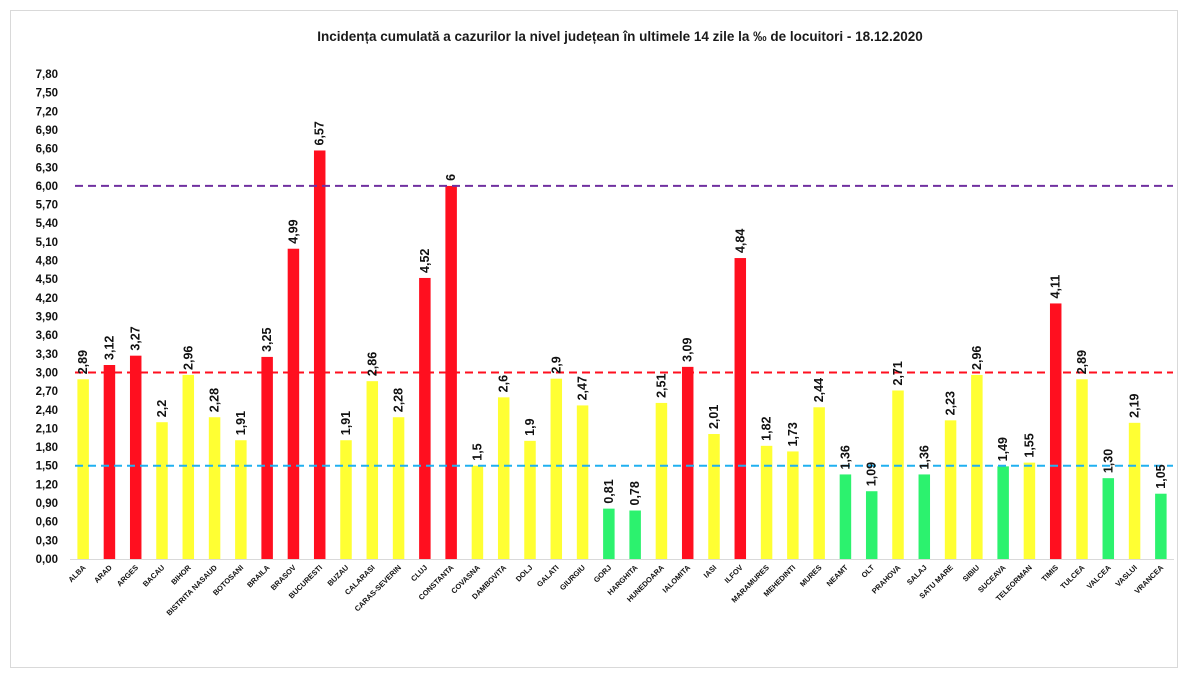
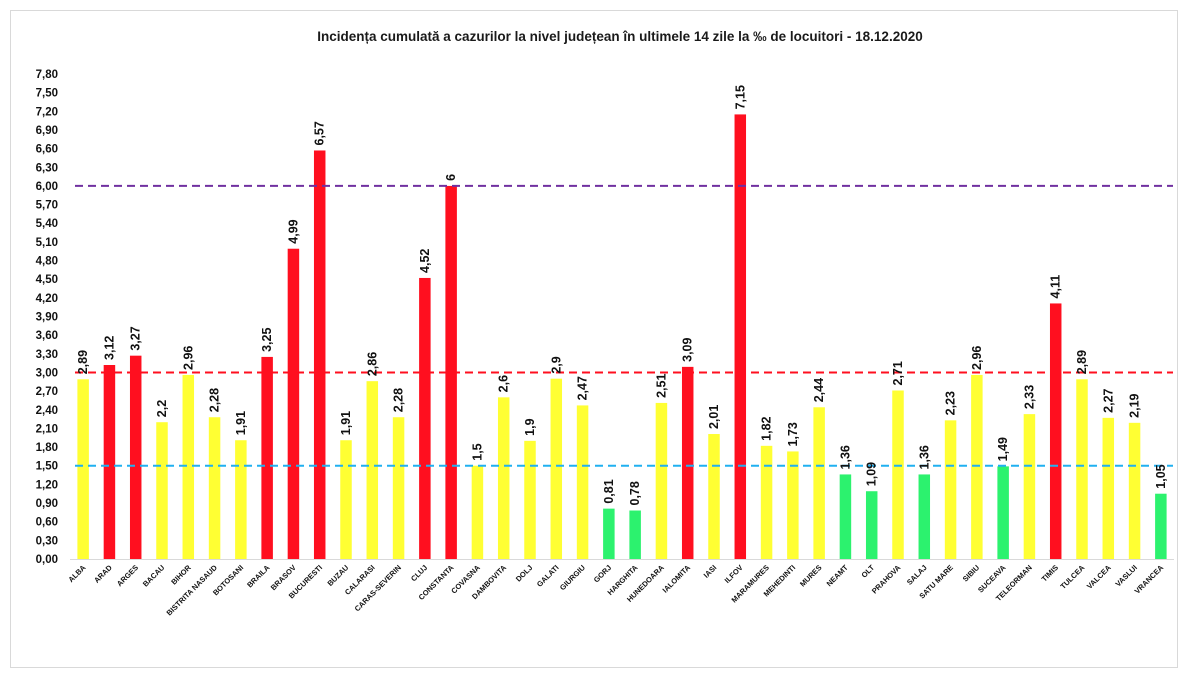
ILFOV: 4,84 -> 7,15
TELEORMAN: 1,55 -> 2,33
VALCEA: 1,30 -> 2,27
